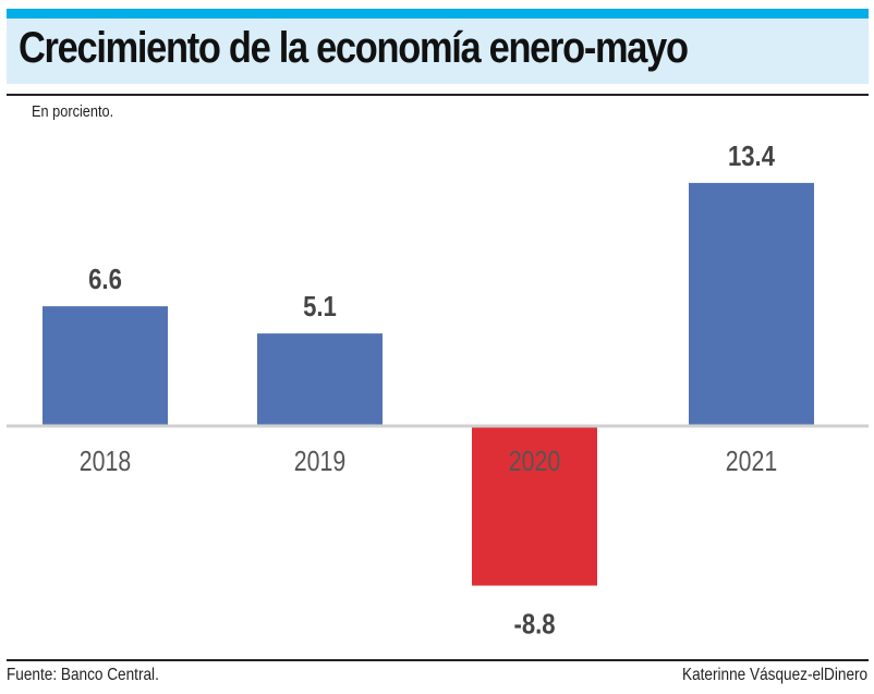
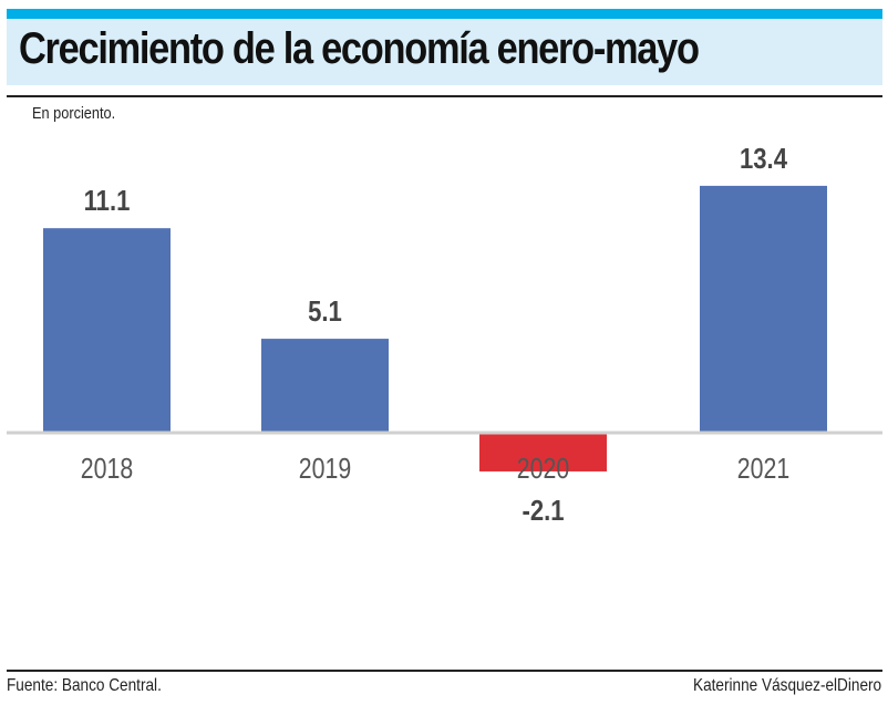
2018: 6.6 -> 11.1
2020: -8.8 -> -2.1
